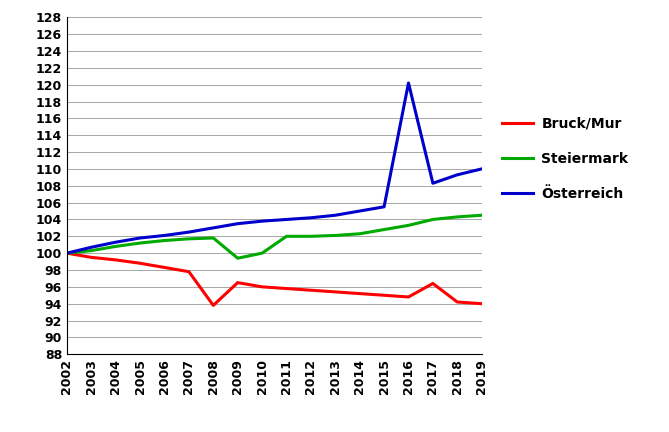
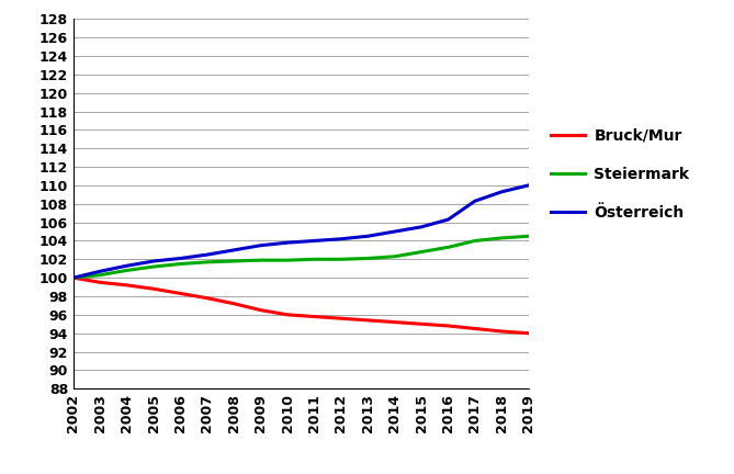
Bruck/Mur/2008: 93.8 -> 97.2
Steiermark/2009: 99.4 -> 101.9
Steiermark/2010: 100.0 -> 101.9
Österreich/2016: 120.2 -> 106.3
Bruck/Mur/2017: 96.4 -> 94.5
